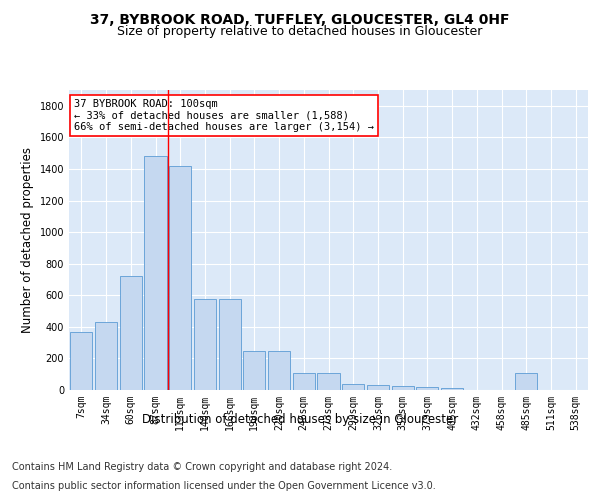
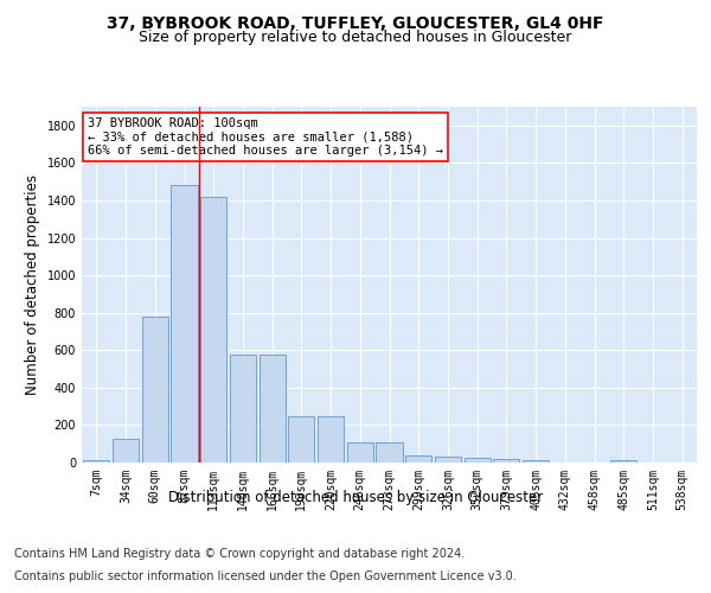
7sqm: 370 -> 10
34sqm: 430 -> 120
60sqm: 720 -> 780
485sqm: 110 -> 20
